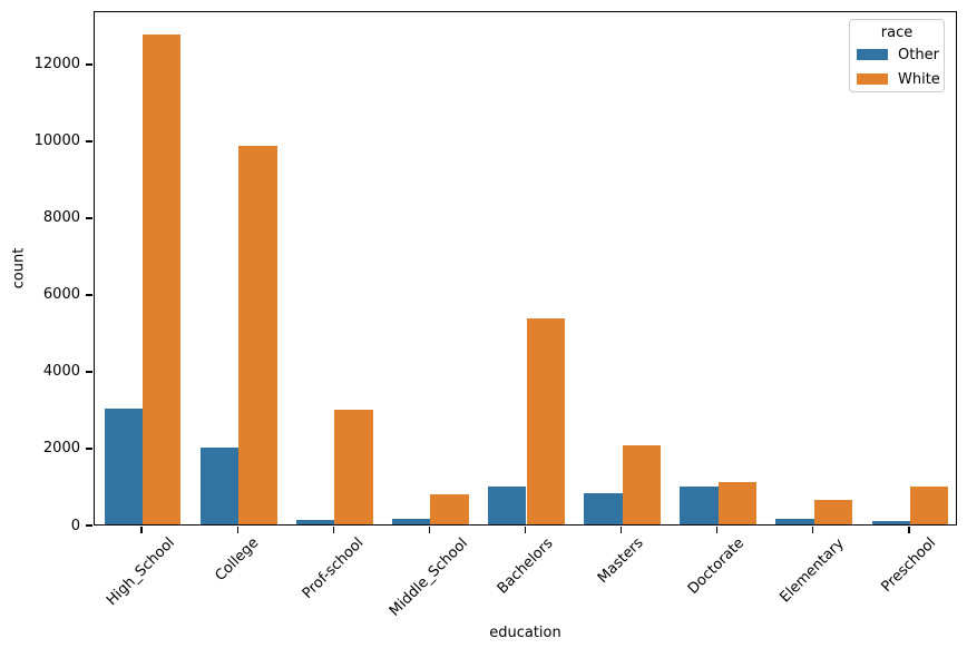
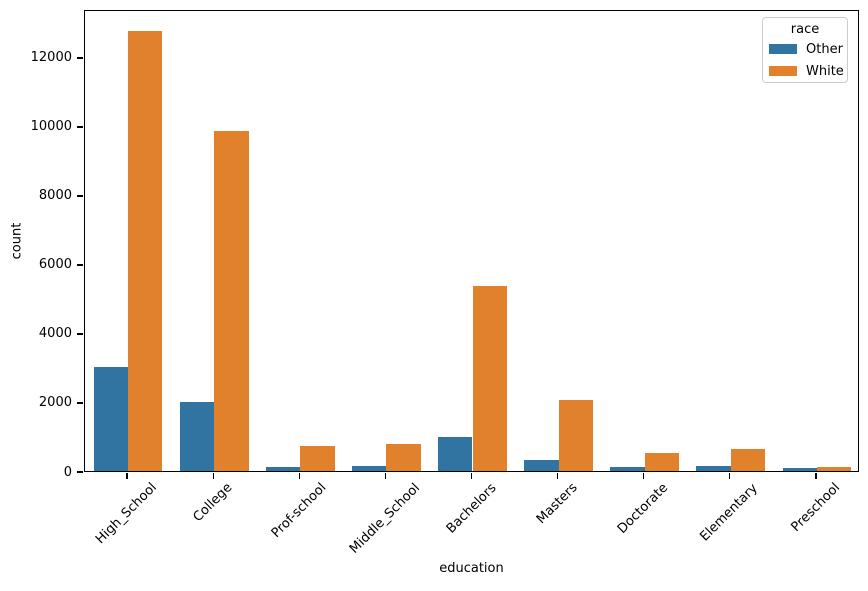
White/Prof-school: 3000 -> 700
Other/Masters: 800 -> 300
Other/Doctorate: 1000 -> 100
White/Doctorate: 1100 -> 500
White/Preschool: 1000 -> 100
